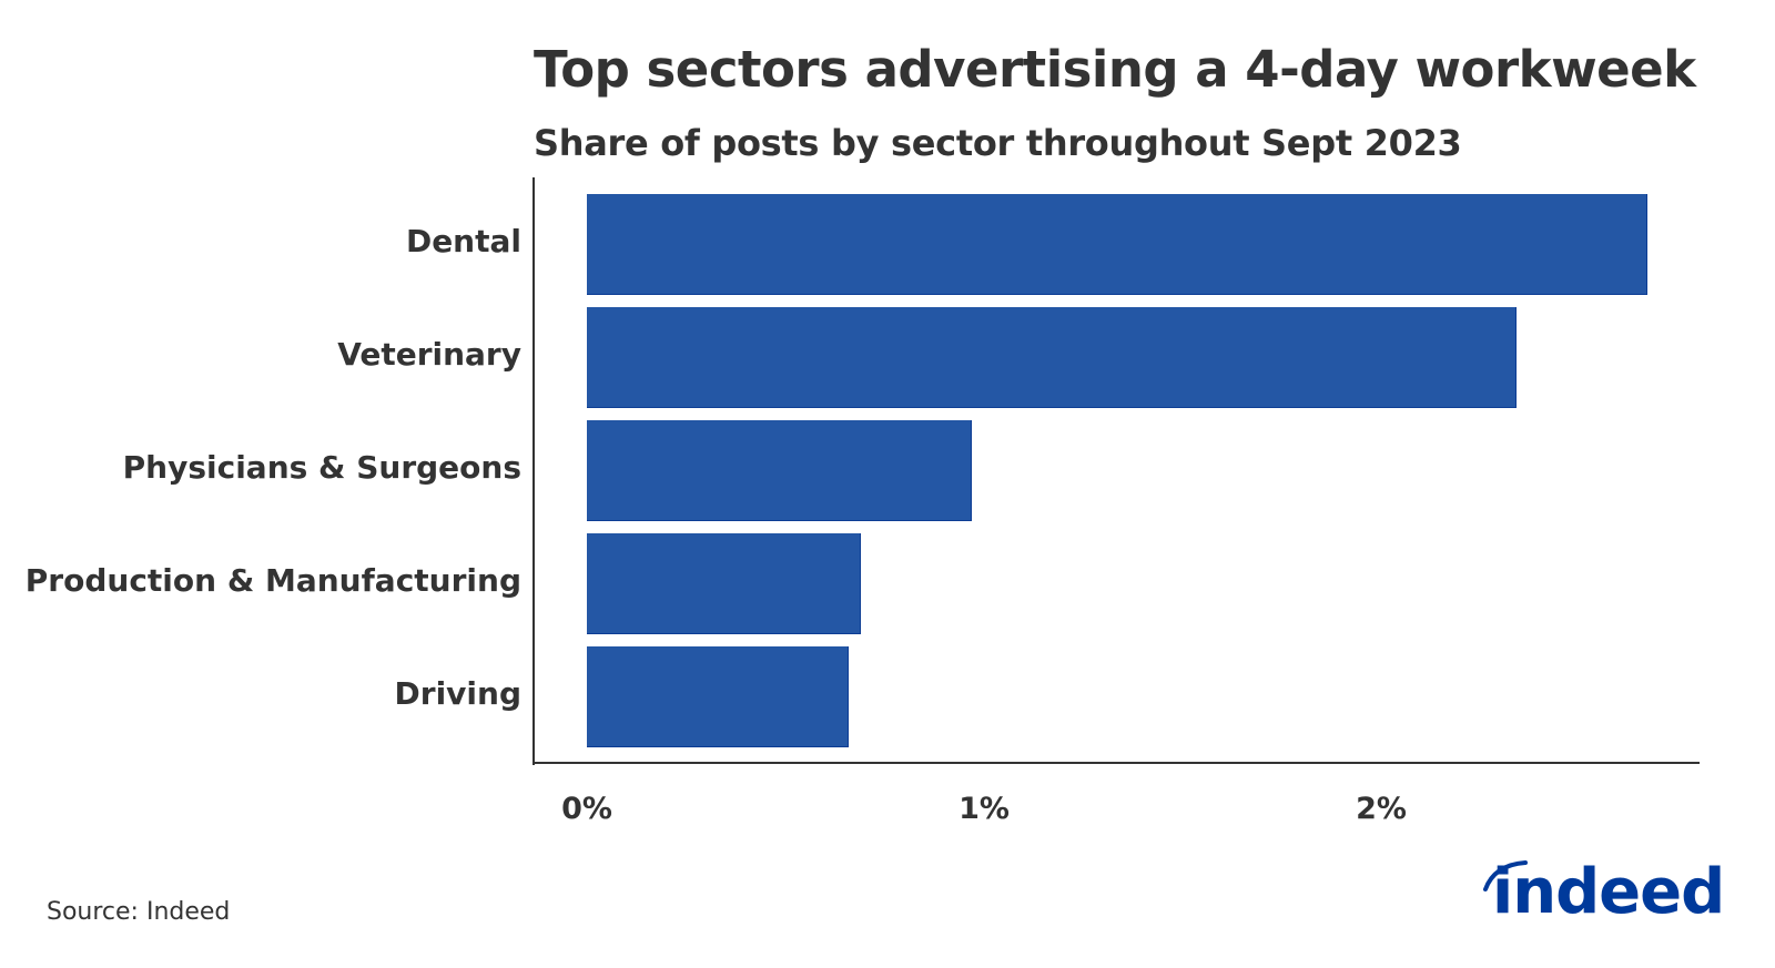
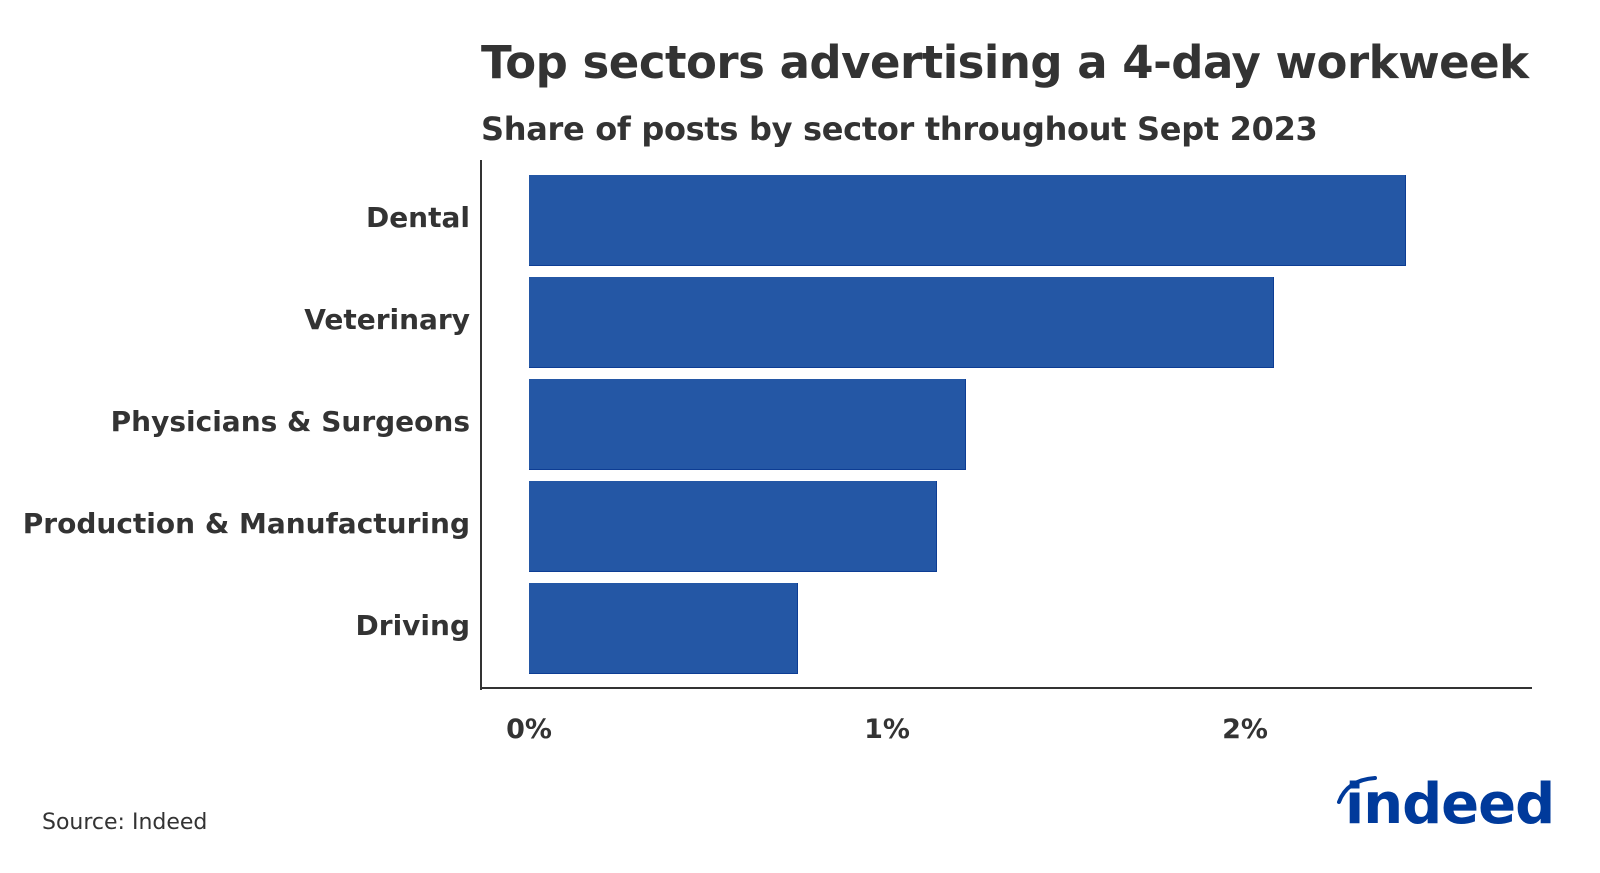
Dental: 2.67% -> 2.45%
Veterinary: 2.34% -> 2.08%
Physicians & Surgeons: 0.97% -> 1.22%
Production & Manufacturing: 0.69% -> 1.14%
Driving: 0.66% -> 0.75%
